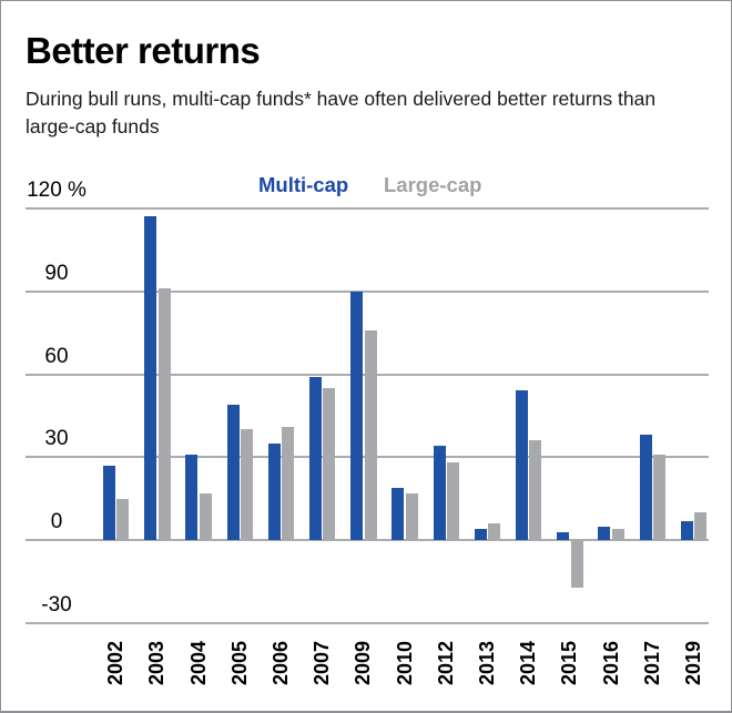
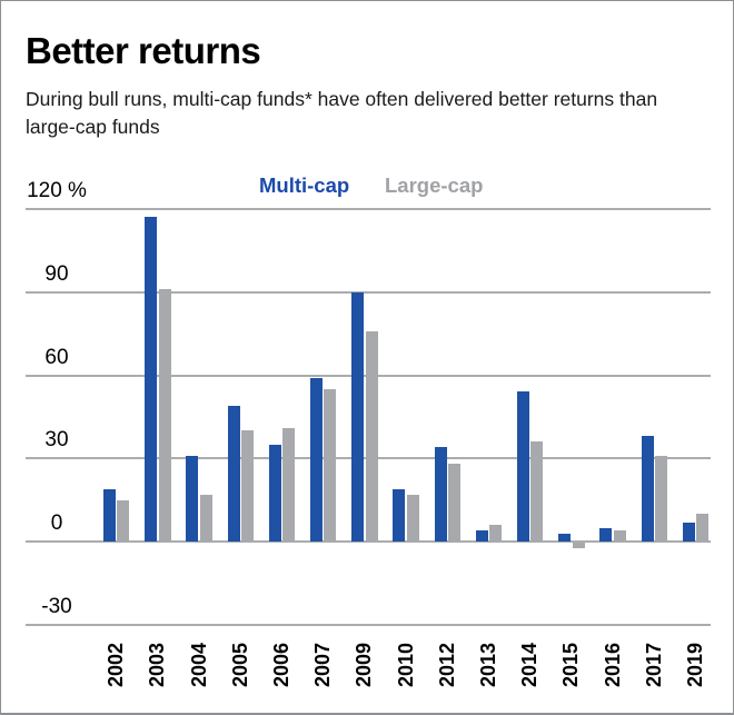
Multi-cap/2002: 27 -> 19
Large-cap/2015: -17 -> -2
